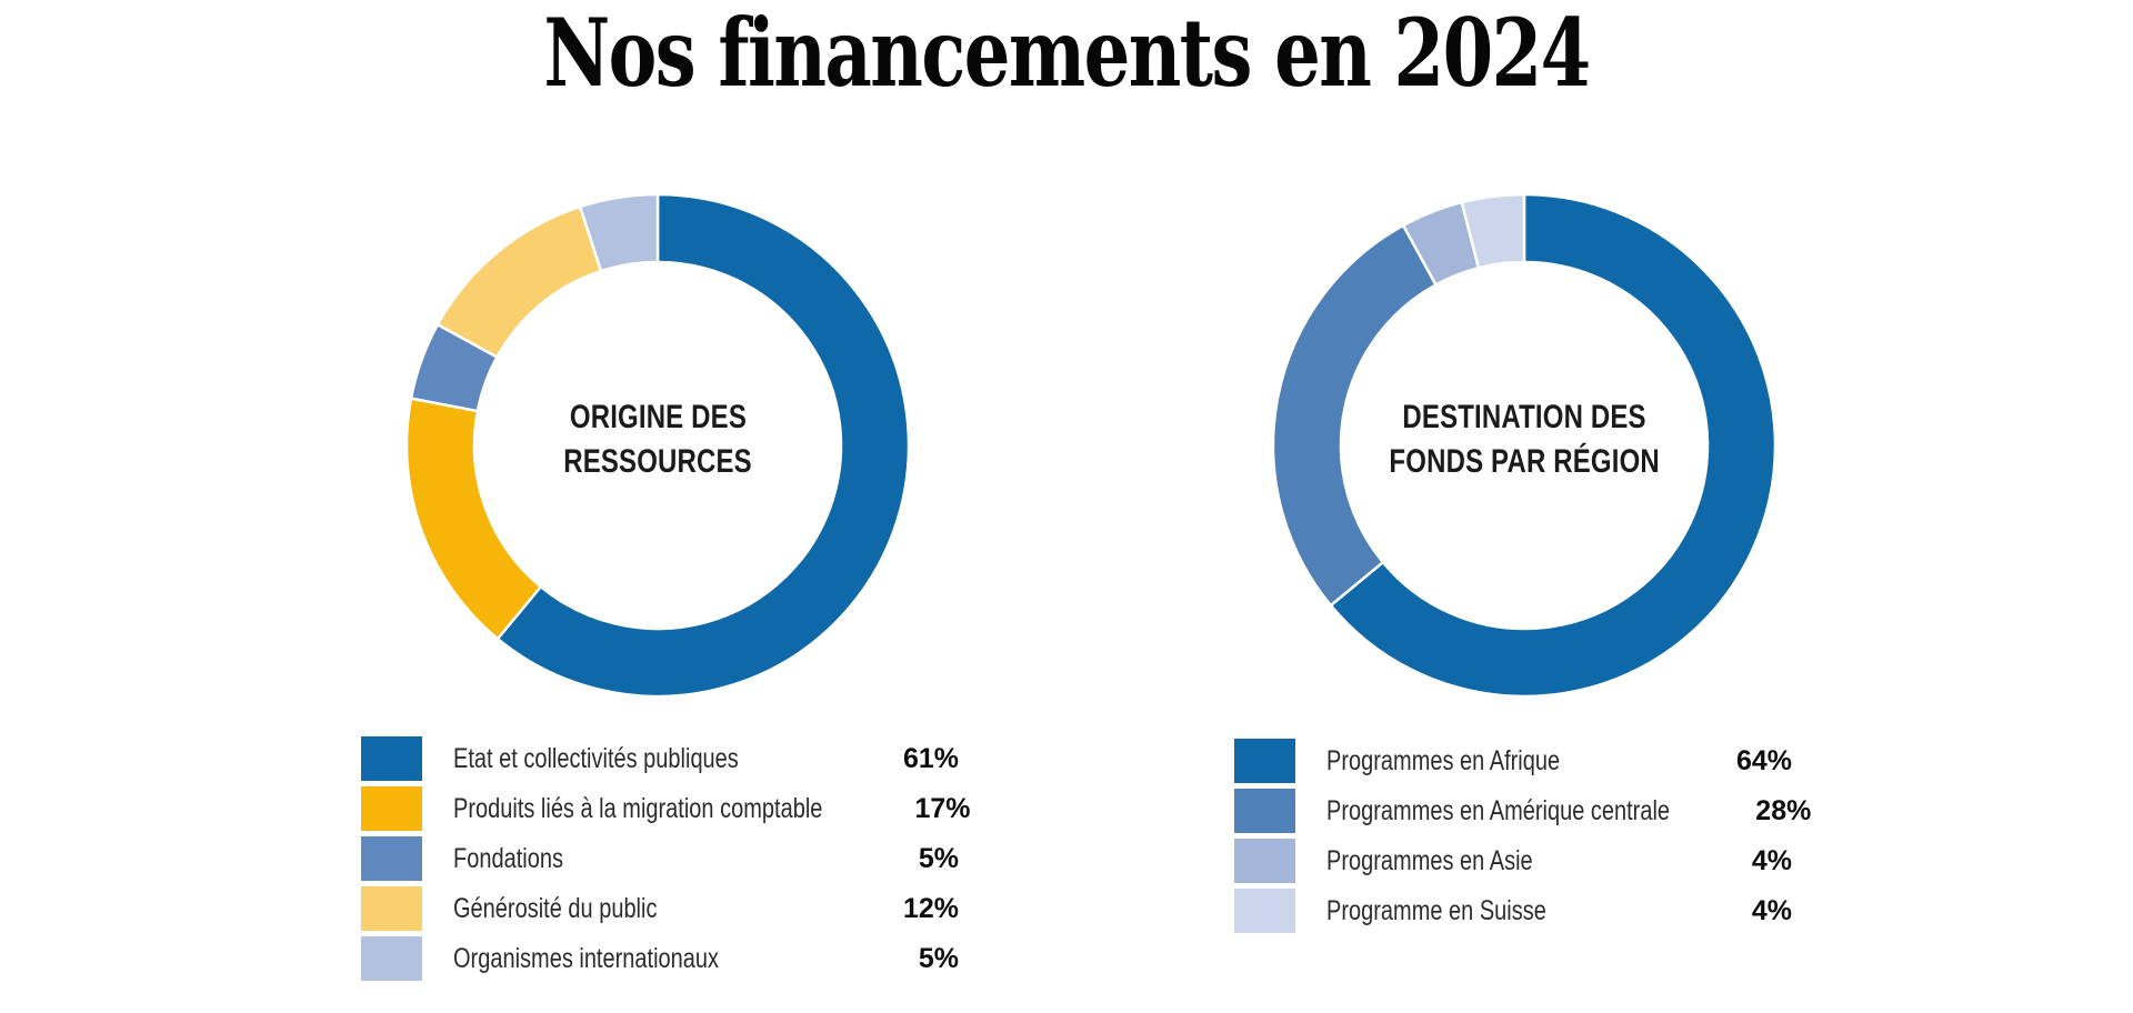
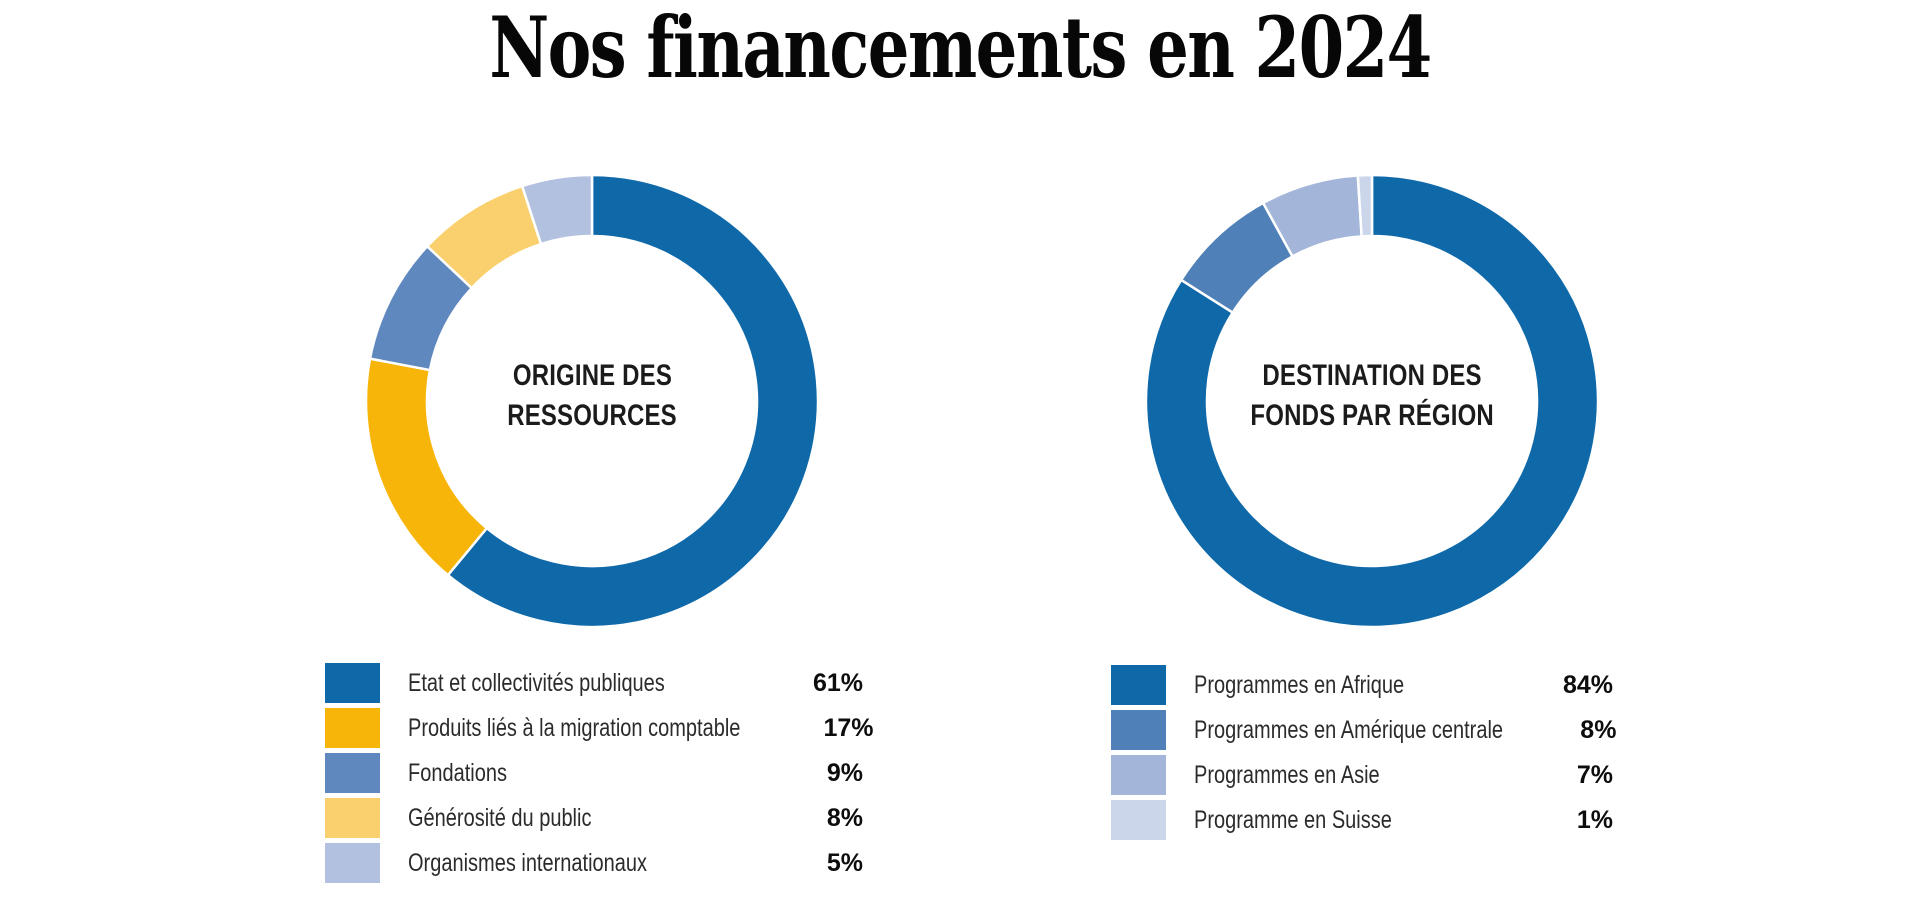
ORIGINE DES RESSOURCES/Fondations: 5% -> 9%
ORIGINE DES RESSOURCES/Générosité du public: 12% -> 8%
DESTINATION DES FONDS PAR RÉGION/Programmes en Afrique: 64% -> 84%
DESTINATION DES FONDS PAR RÉGION/Programmes en Amérique centrale: 28% -> 8%
DESTINATION DES FONDS PAR RÉGION/Programmes en Asie: 4% -> 7%
DESTINATION DES FONDS PAR RÉGION/Programme en Suisse: 4% -> 1%
